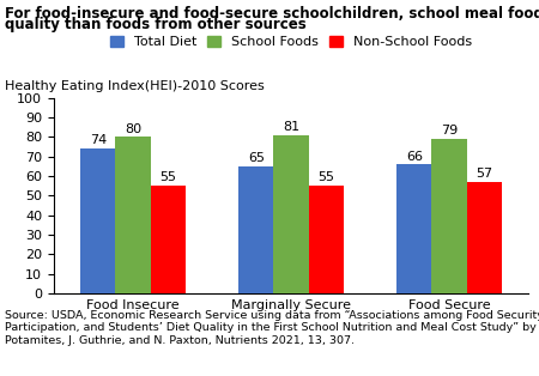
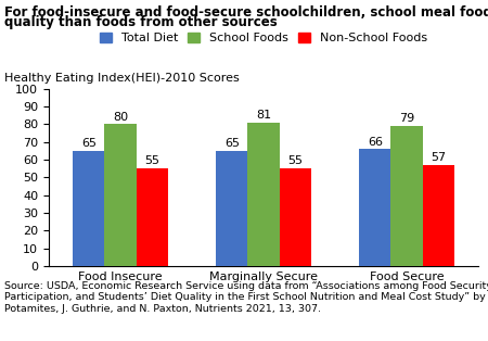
Total Diet/Food Insecure: 74 -> 65
